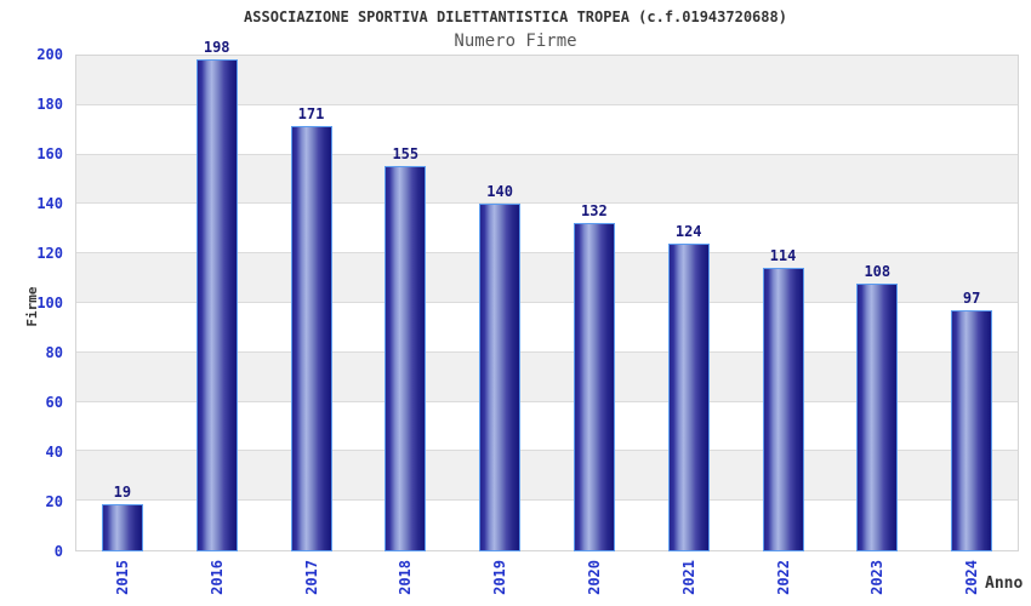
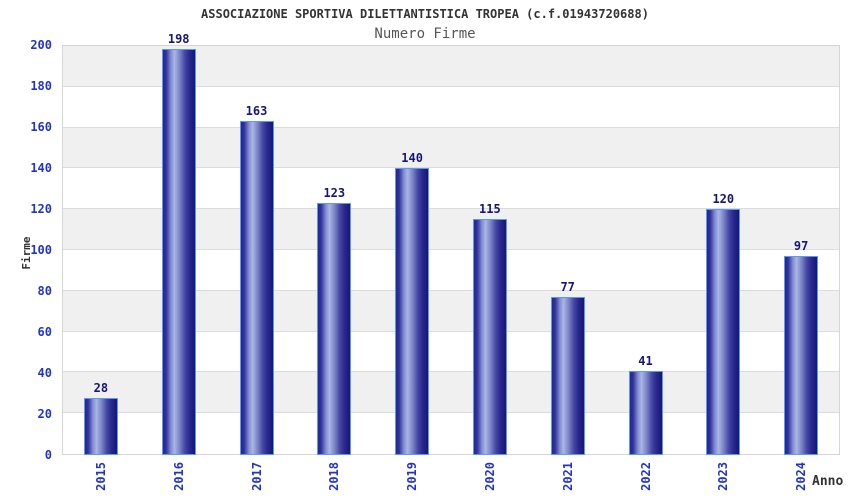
2015: 19 -> 28
2017: 171 -> 163
2018: 155 -> 123
2020: 132 -> 115
2021: 124 -> 77
2022: 114 -> 41
2023: 108 -> 120
